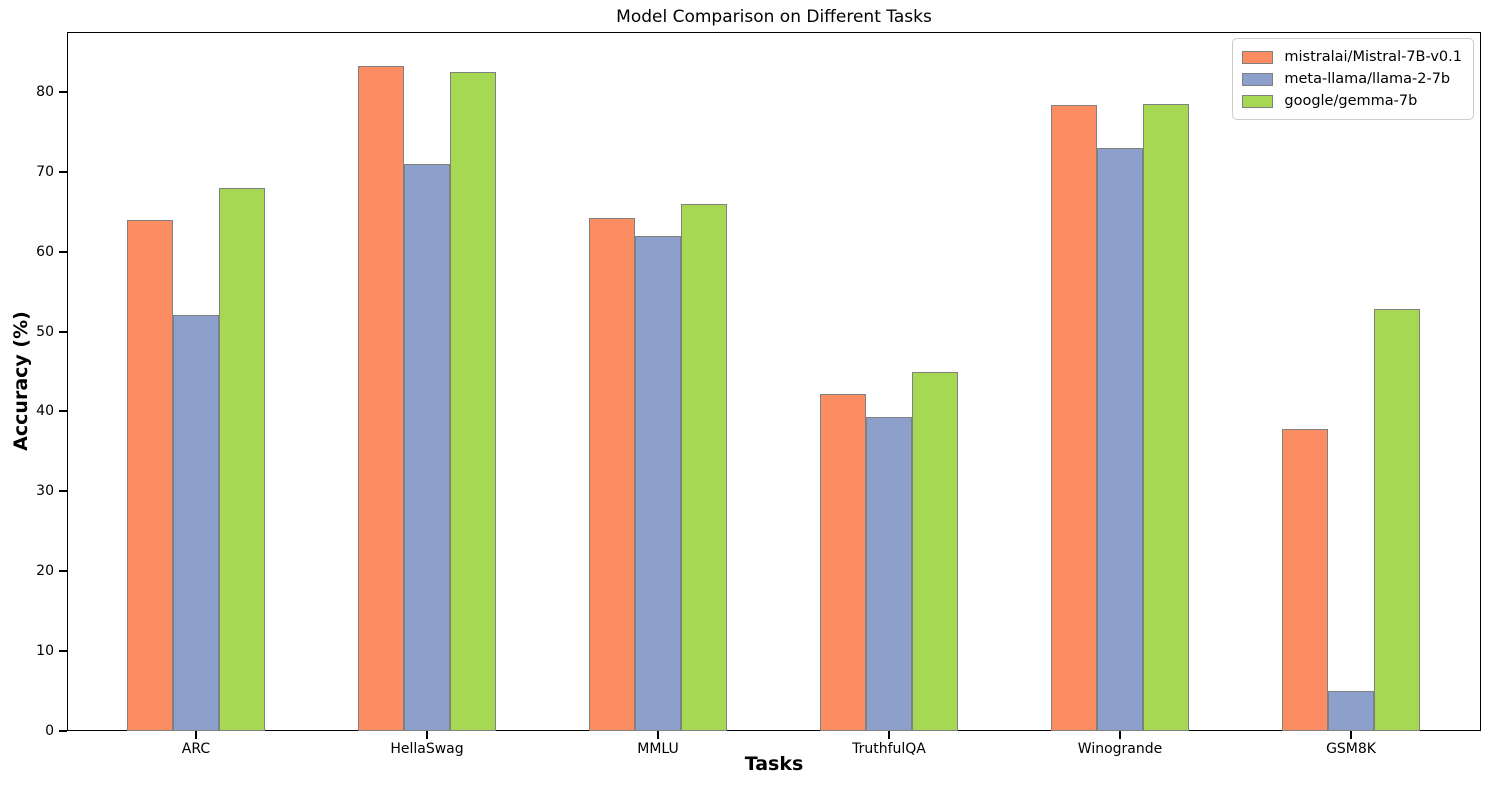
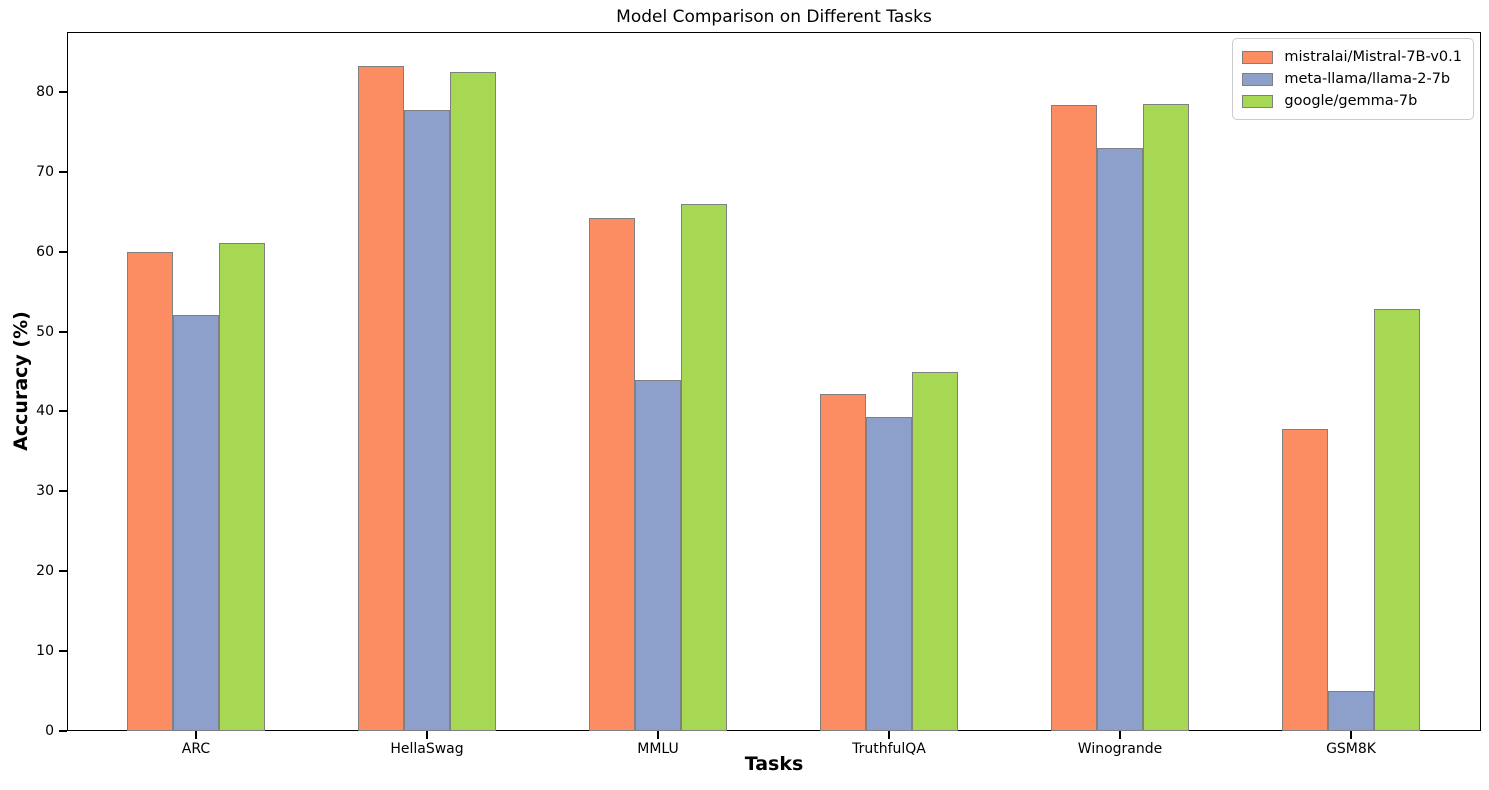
mistralai/Mistral-7B-v0.1/ARC: 64 -> 60
google/gemma-7b/ARC: 68 -> 61
meta-llama/llama-2-7b/HellaSwag: 71 -> 78
meta-llama/llama-2-7b/MMLU: 62 -> 44
